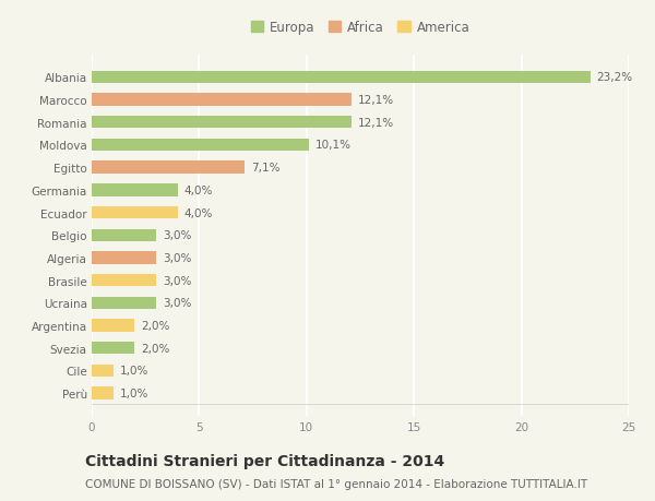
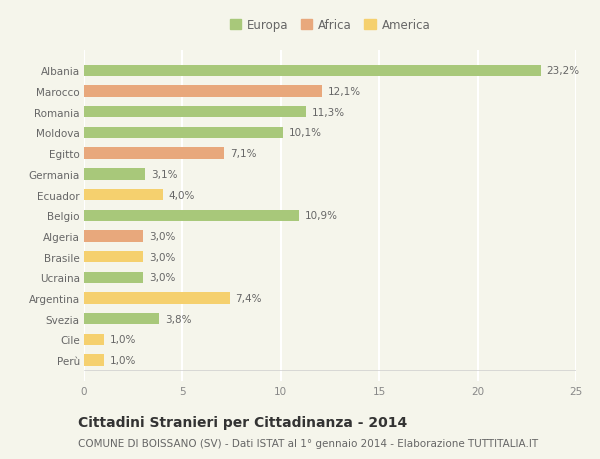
Romania: 12,1% -> 11,3%
Germania: 4,0% -> 3,1%
Belgio: 3,0% -> 10,9%
Argentina: 2,0% -> 7,4%
Svezia: 2,0% -> 3,8%
